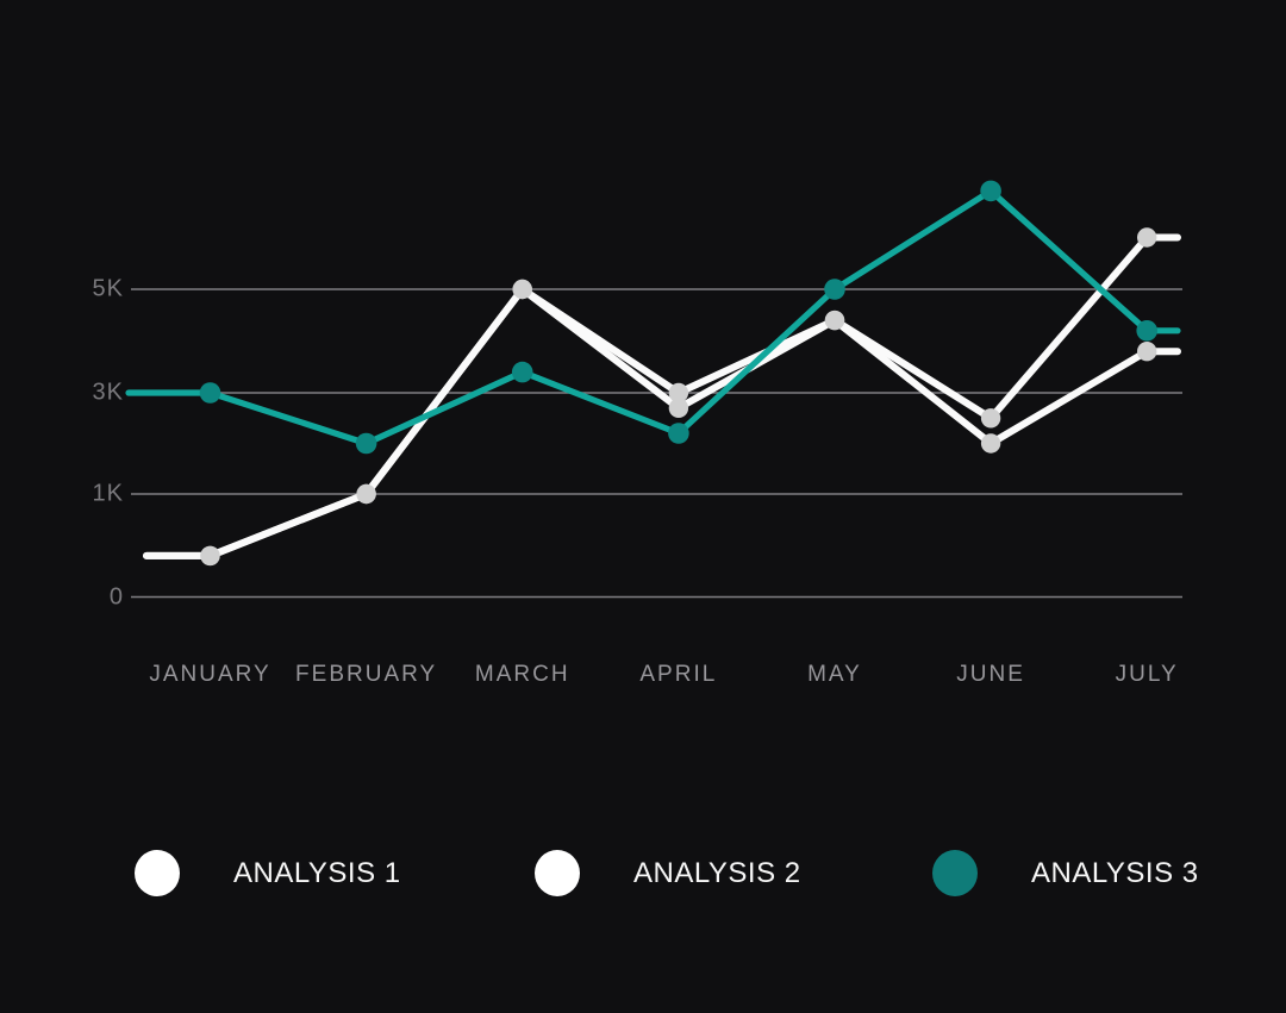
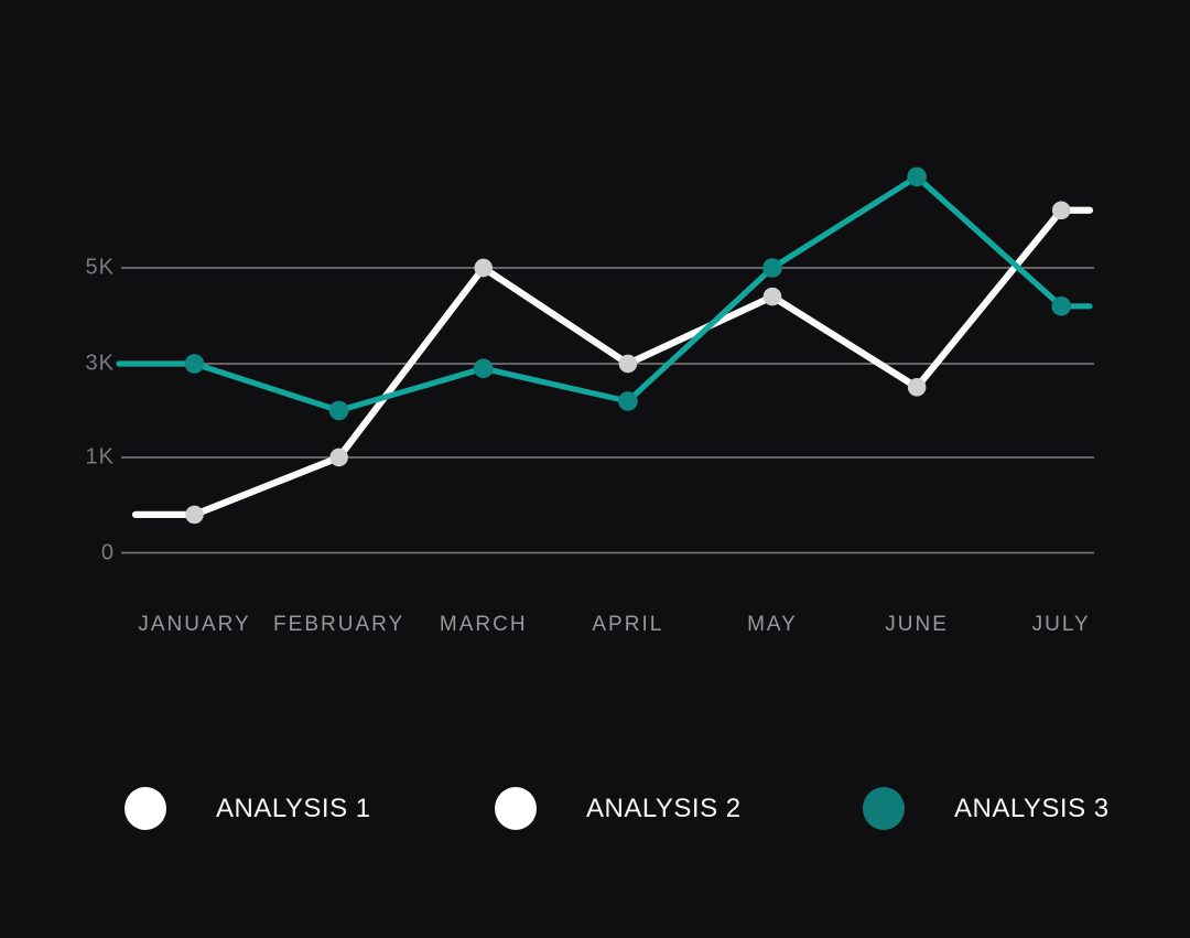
ANALYSIS 3/MARCH: 3.4K -> 2.9K
ANALYSIS 1/APRIL: 2.7K -> 3.0K
ANALYSIS 1/JUNE: 2.0K -> 2.5K
ANALYSIS 1/JULY: 3.8K -> 6.2K
ANALYSIS 2/JULY: 6.0K -> 6.2K
